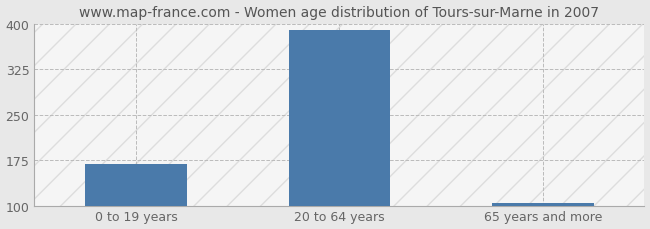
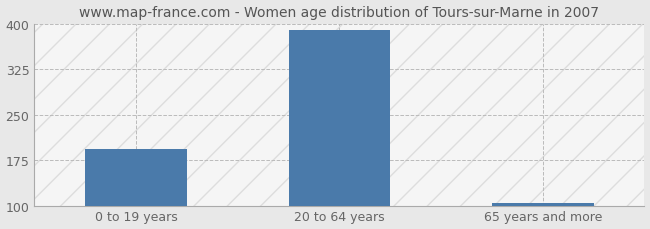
0 to 19 years: 168 -> 194
